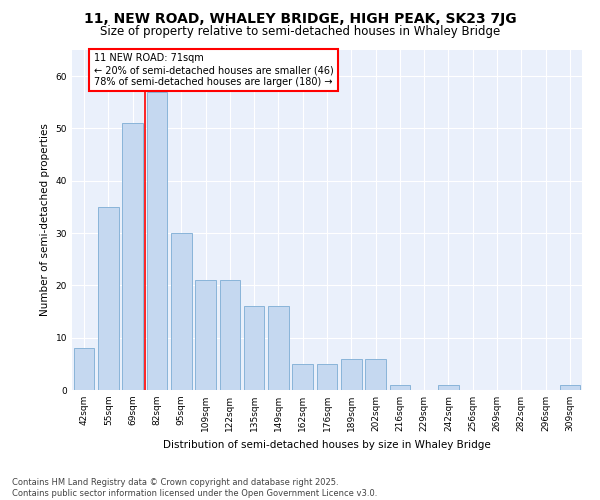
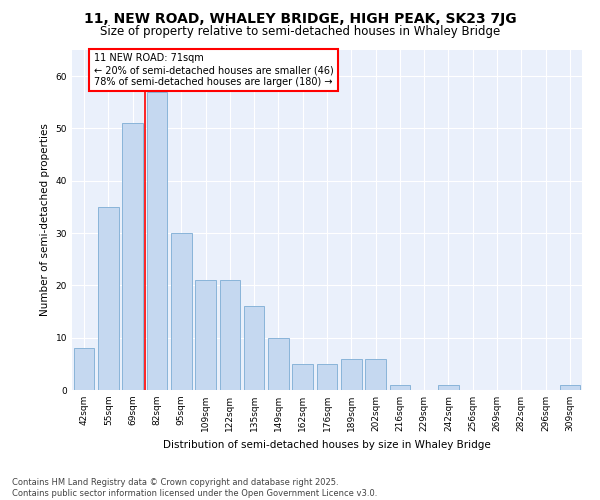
149sqm: 16 -> 10
